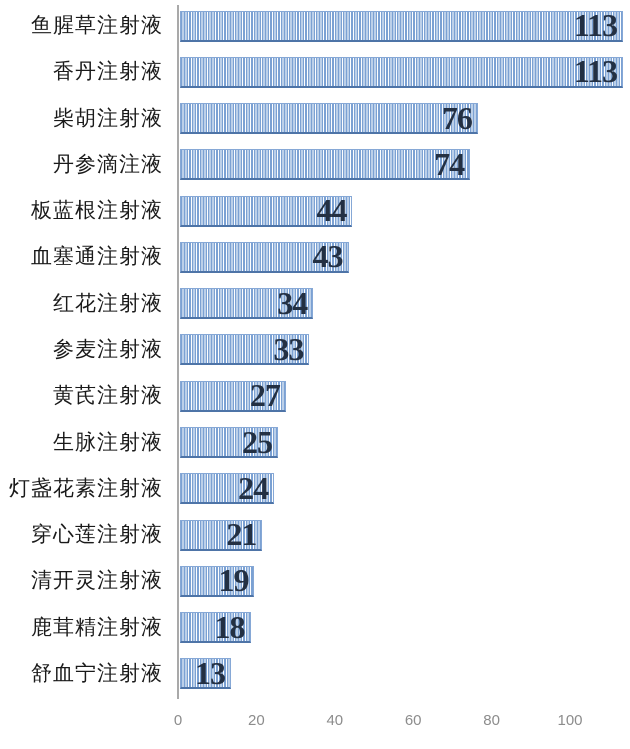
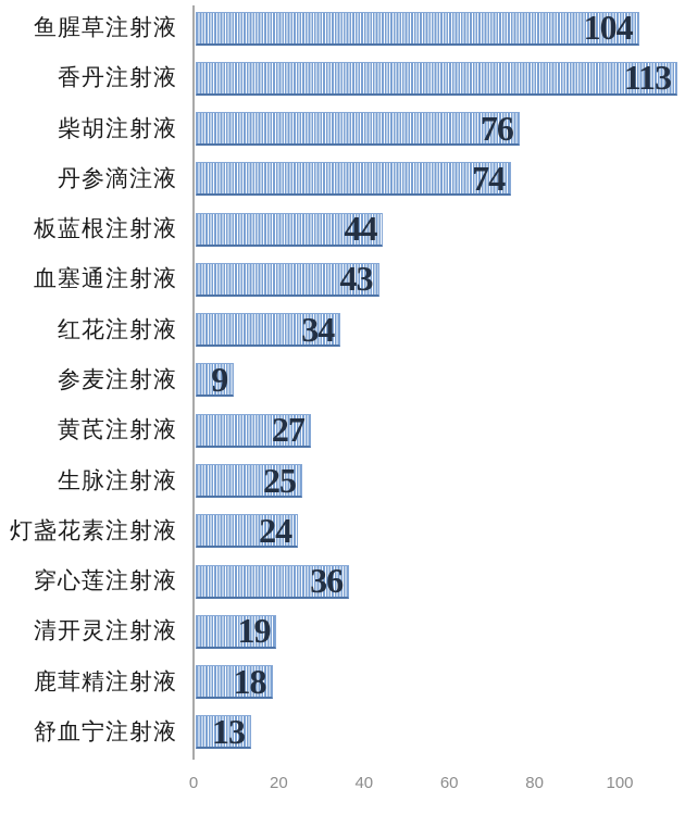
鱼腥草注射液: 113 -> 104
参麦注射液: 33 -> 9
穿心莲注射液: 21 -> 36
